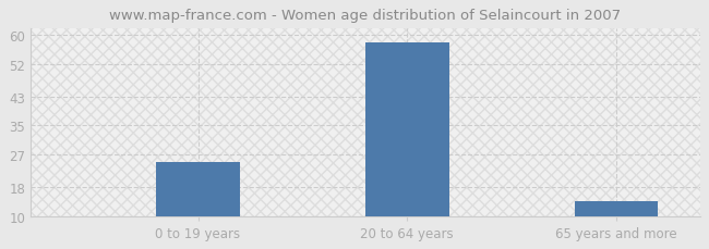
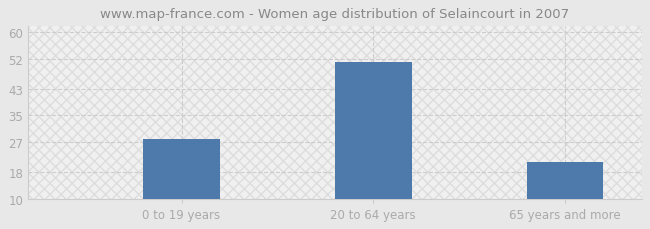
0 to 19 years: 25 -> 28
20 to 64 years: 58 -> 51
65 years and more: 14 -> 21
